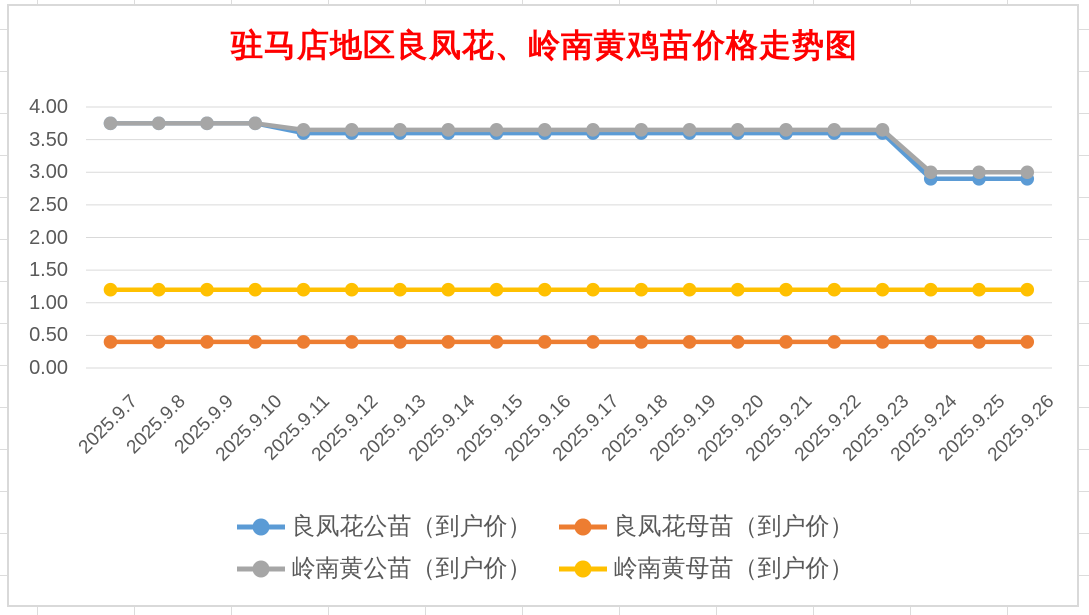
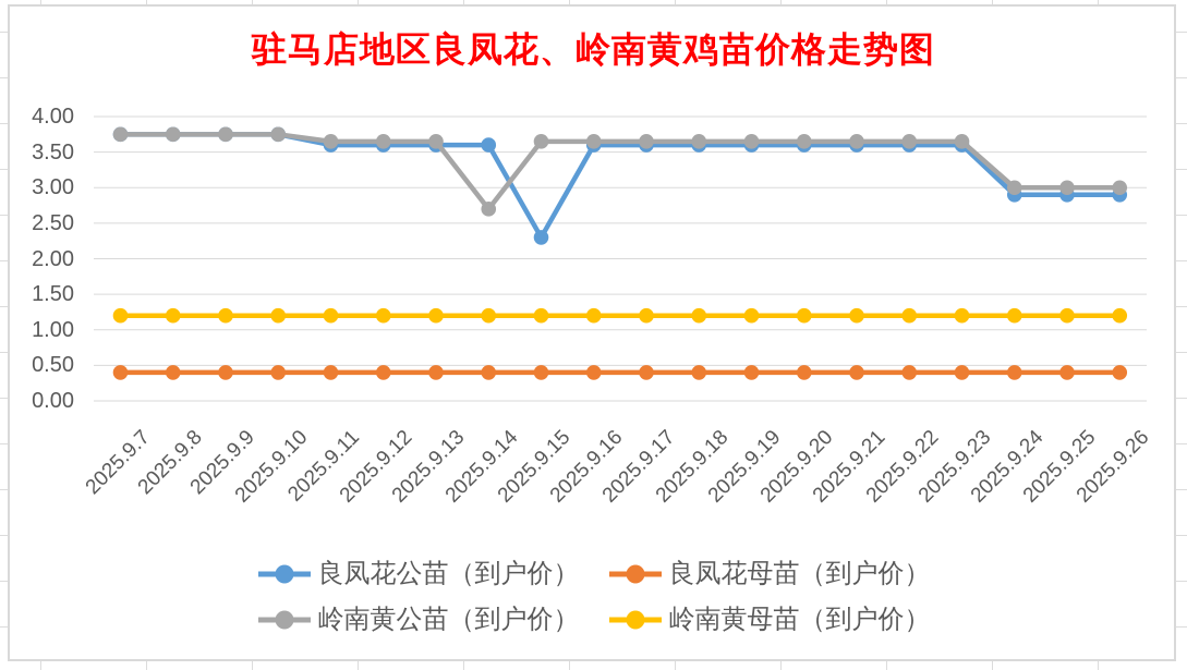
岭南黄公苗（到户价）/2025.9.14: 3.6 -> 2.7
良凤花公苗（到户价）/2025.9.15: 3.6 -> 2.3
